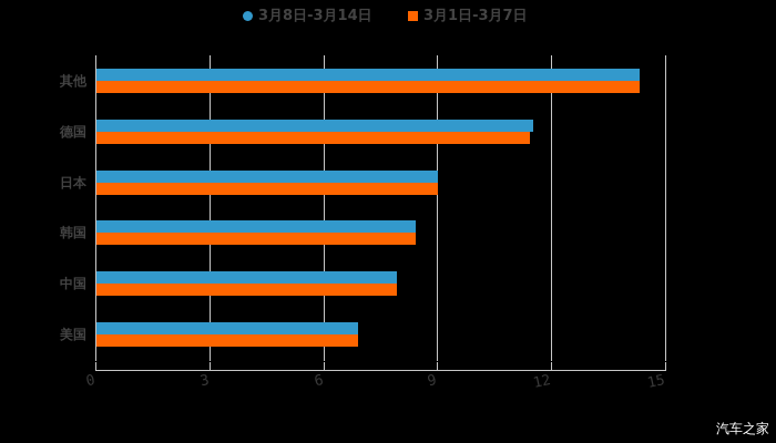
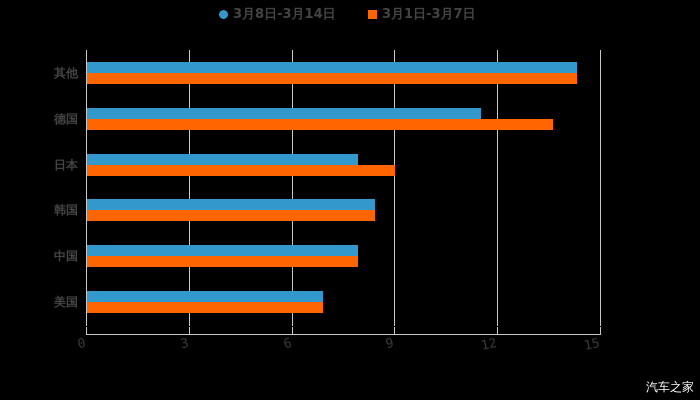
3月1日-3月7日/德国: 11.4 -> 13.6
3月8日-3月14日/日本: 9.0 -> 7.9
